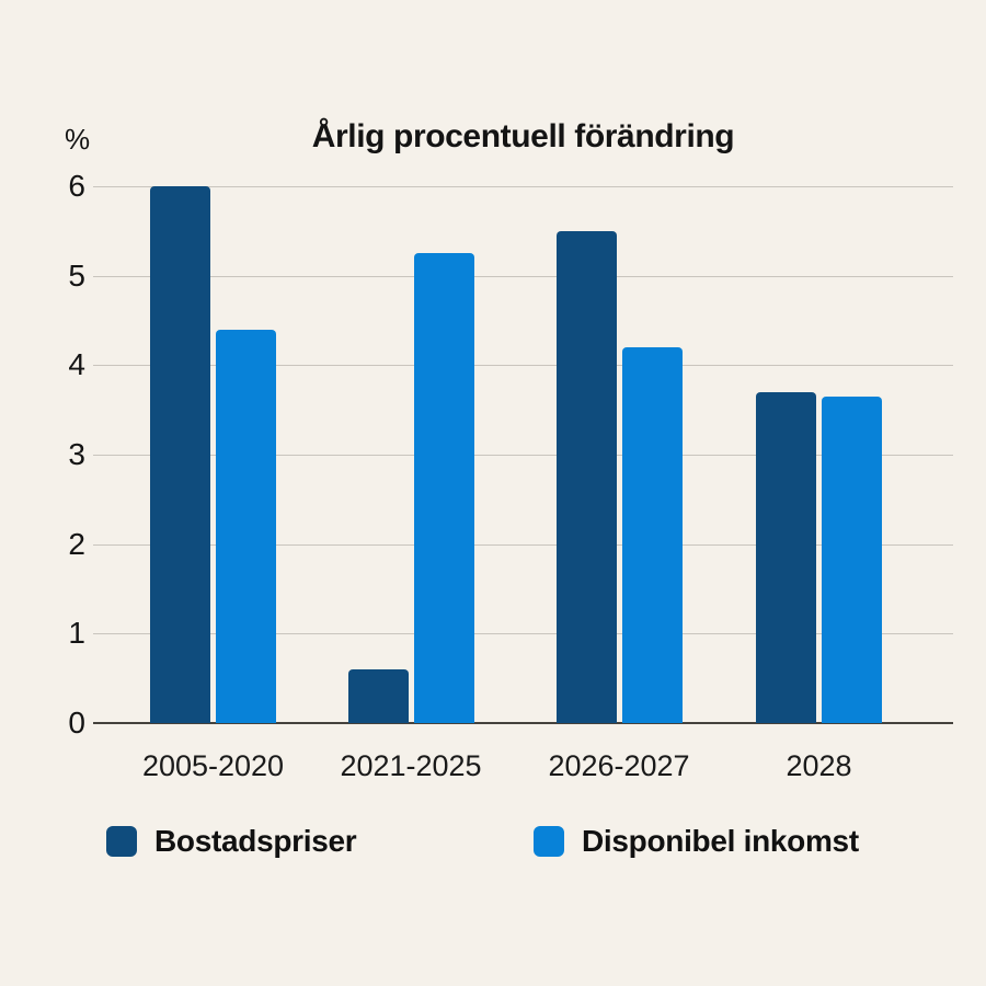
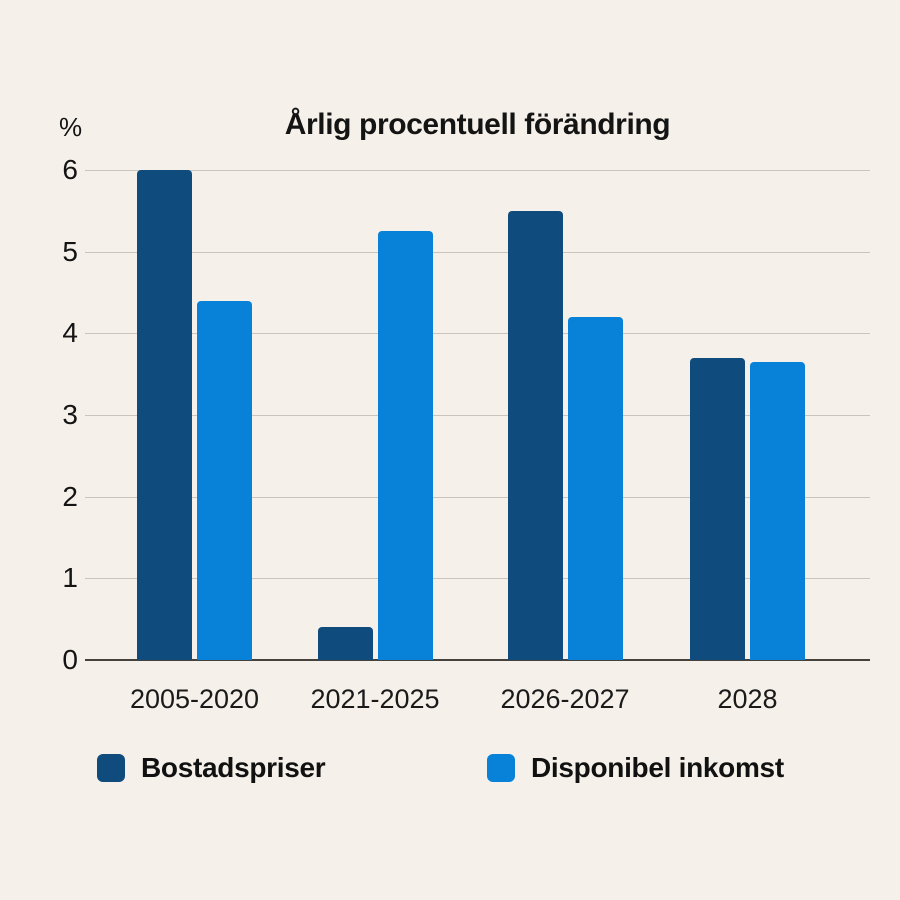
Bostadspriser/2021-2025: 0.6 -> 0.4
